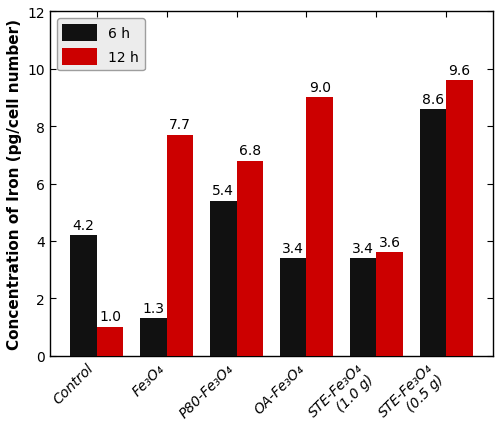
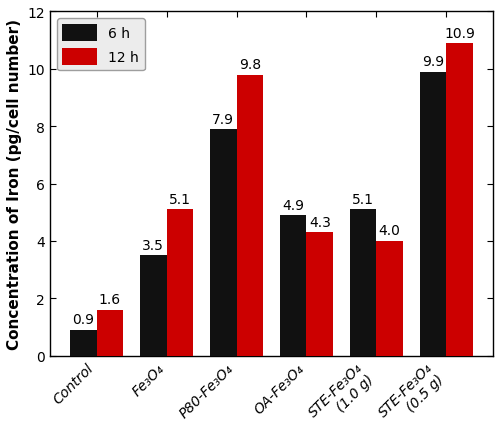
6 h/Control: 4.2 -> 0.9
12 h/Control: 1.0 -> 1.6
6 h/Fe₃O₄: 1.3 -> 3.5
12 h/Fe₃O₄: 7.7 -> 5.1
6 h/P80-Fe₃O₄: 5.4 -> 7.9
12 h/P80-Fe₃O₄: 6.8 -> 9.8
6 h/OA-Fe₃O₄: 3.4 -> 4.9
12 h/OA-Fe₃O₄: 9.0 -> 4.3
6 h/STE-Fe₃O₄ (1.0 g): 3.4 -> 5.1
12 h/STE-Fe₃O₄ (1.0 g): 3.6 -> 4.0
6 h/STE-Fe₃O₄ (0.5 g): 8.6 -> 9.9
12 h/STE-Fe₃O₄ (0.5 g): 9.6 -> 10.9
